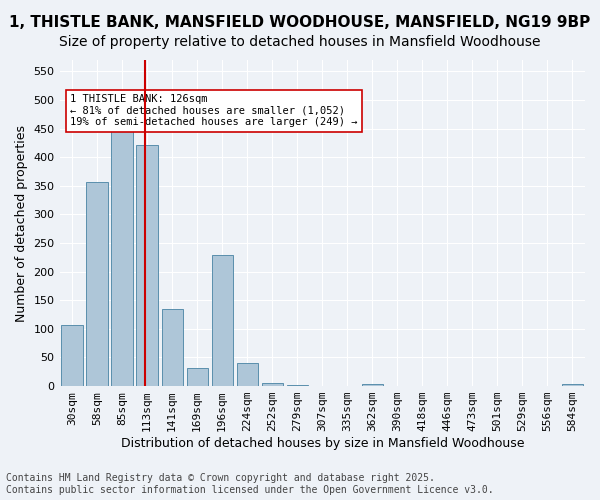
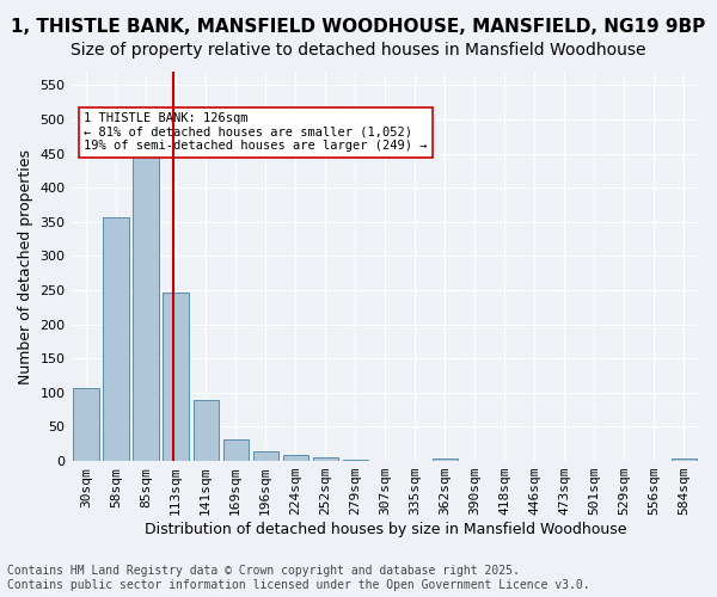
113sqm: 422 -> 246
141sqm: 134 -> 90
196sqm: 230 -> 14
224sqm: 40 -> 9
